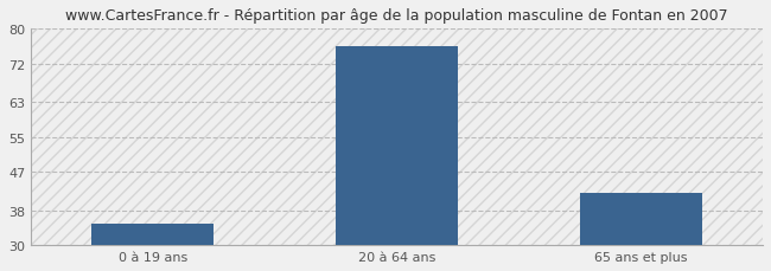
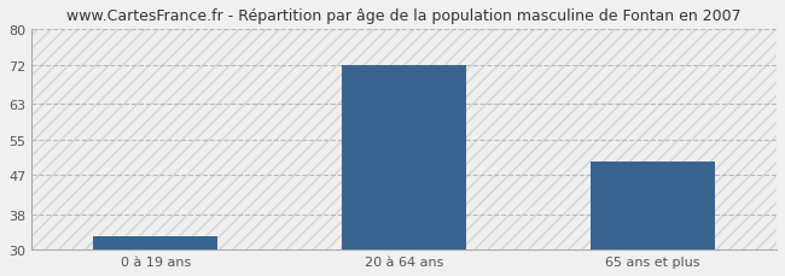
0 à 19 ans: 35 -> 33
20 à 64 ans: 76 -> 72
65 ans et plus: 42 -> 50
